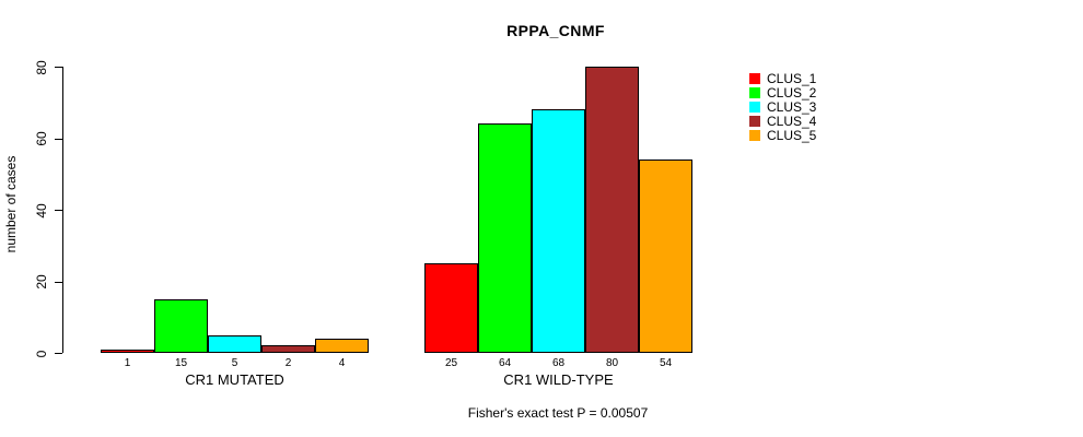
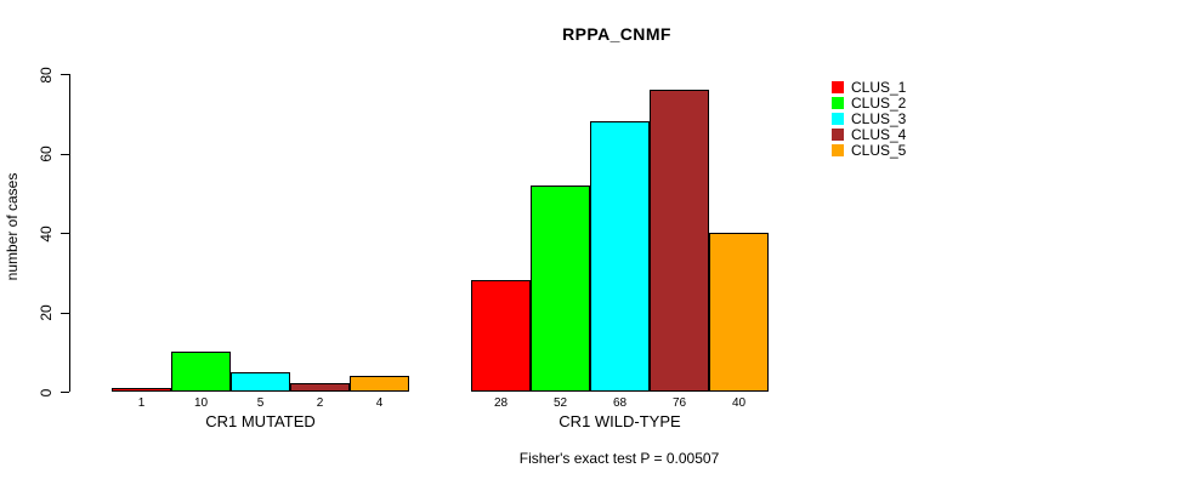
CLUS_2/CR1 MUTATED: 15 -> 10
CLUS_1/CR1 WILD-TYPE: 25 -> 28
CLUS_2/CR1 WILD-TYPE: 64 -> 52
CLUS_4/CR1 WILD-TYPE: 80 -> 76
CLUS_5/CR1 WILD-TYPE: 54 -> 40
